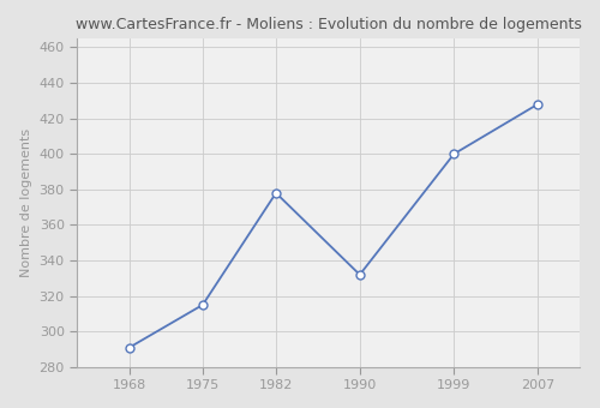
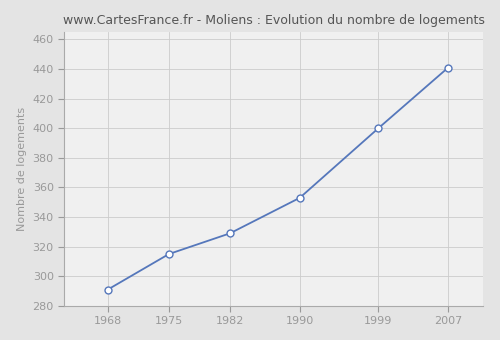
1982: 378 -> 329
1990: 332 -> 353
2007: 428 -> 441
